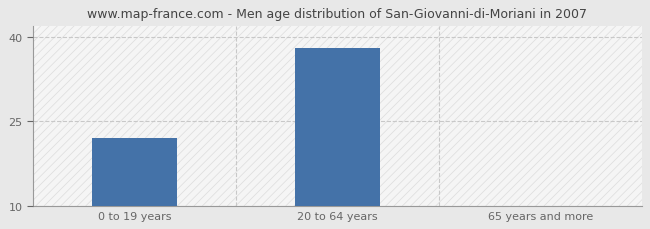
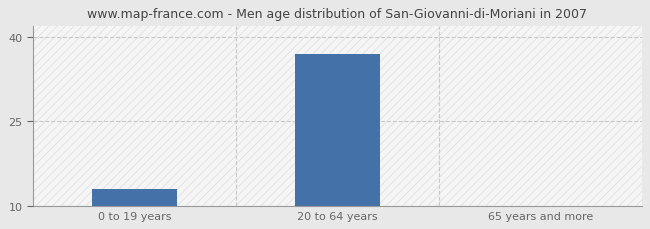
0 to 19 years: 22 -> 13
20 to 64 years: 38 -> 37
